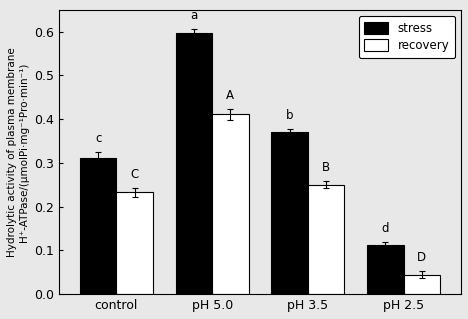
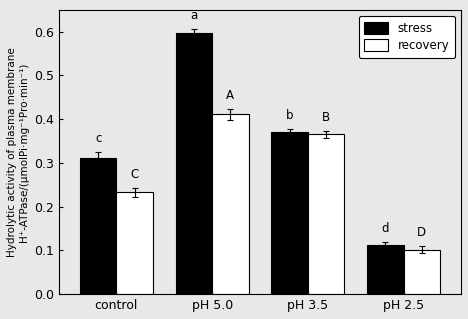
recovery/pH 3.5: 0.250 -> 0.365
recovery/pH 2.5: 0.045 -> 0.102
